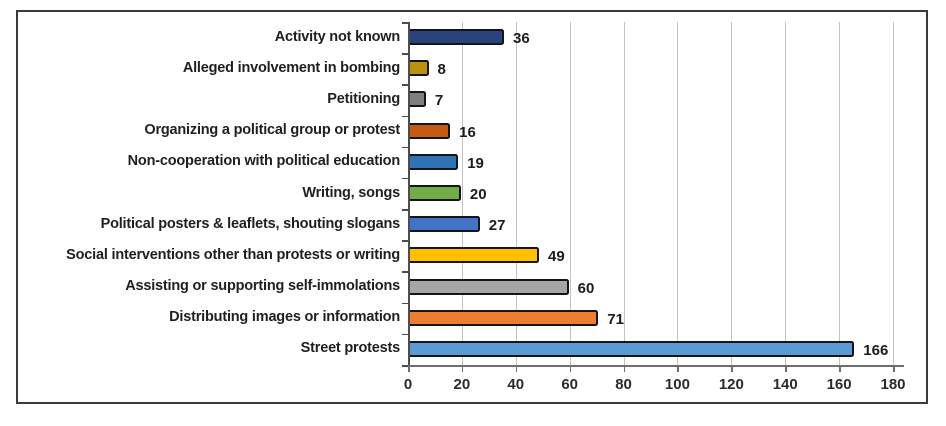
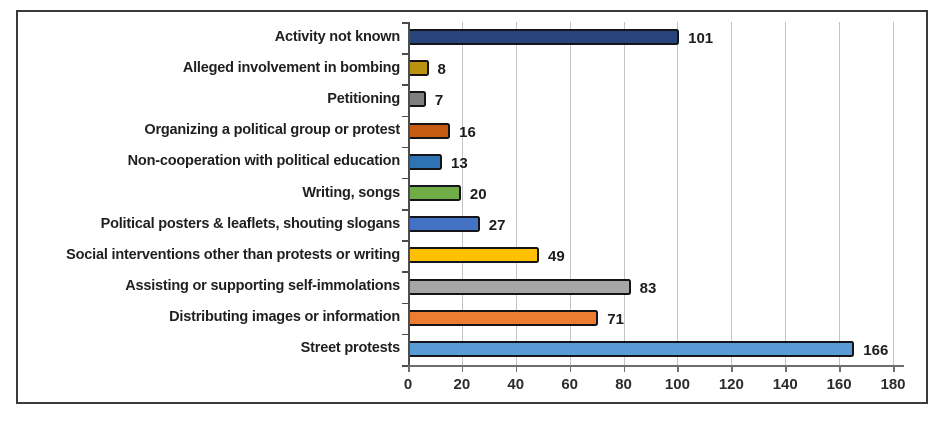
Activity not known: 36 -> 101
Non-cooperation with political education: 19 -> 13
Assisting or supporting self-immolations: 60 -> 83
